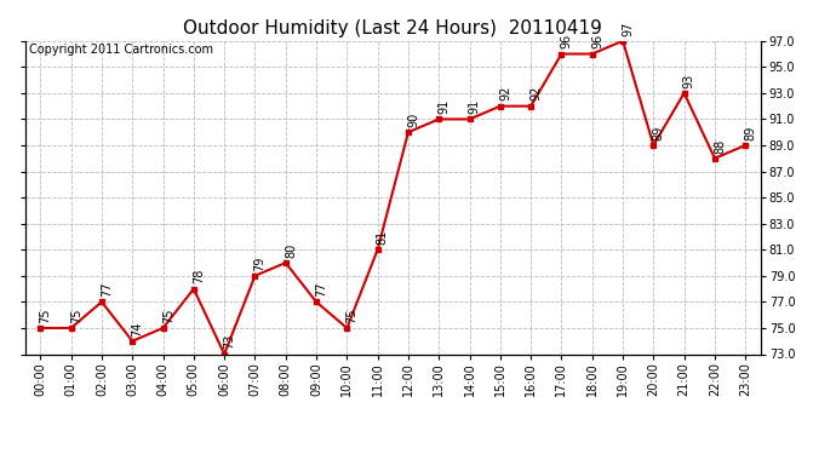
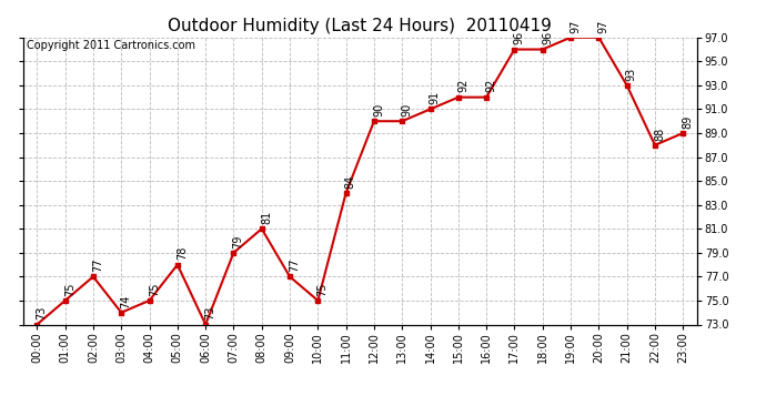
00:00: 75 -> 73
08:00: 80 -> 81
11:00: 81 -> 84
13:00: 91 -> 90
20:00: 89 -> 97
